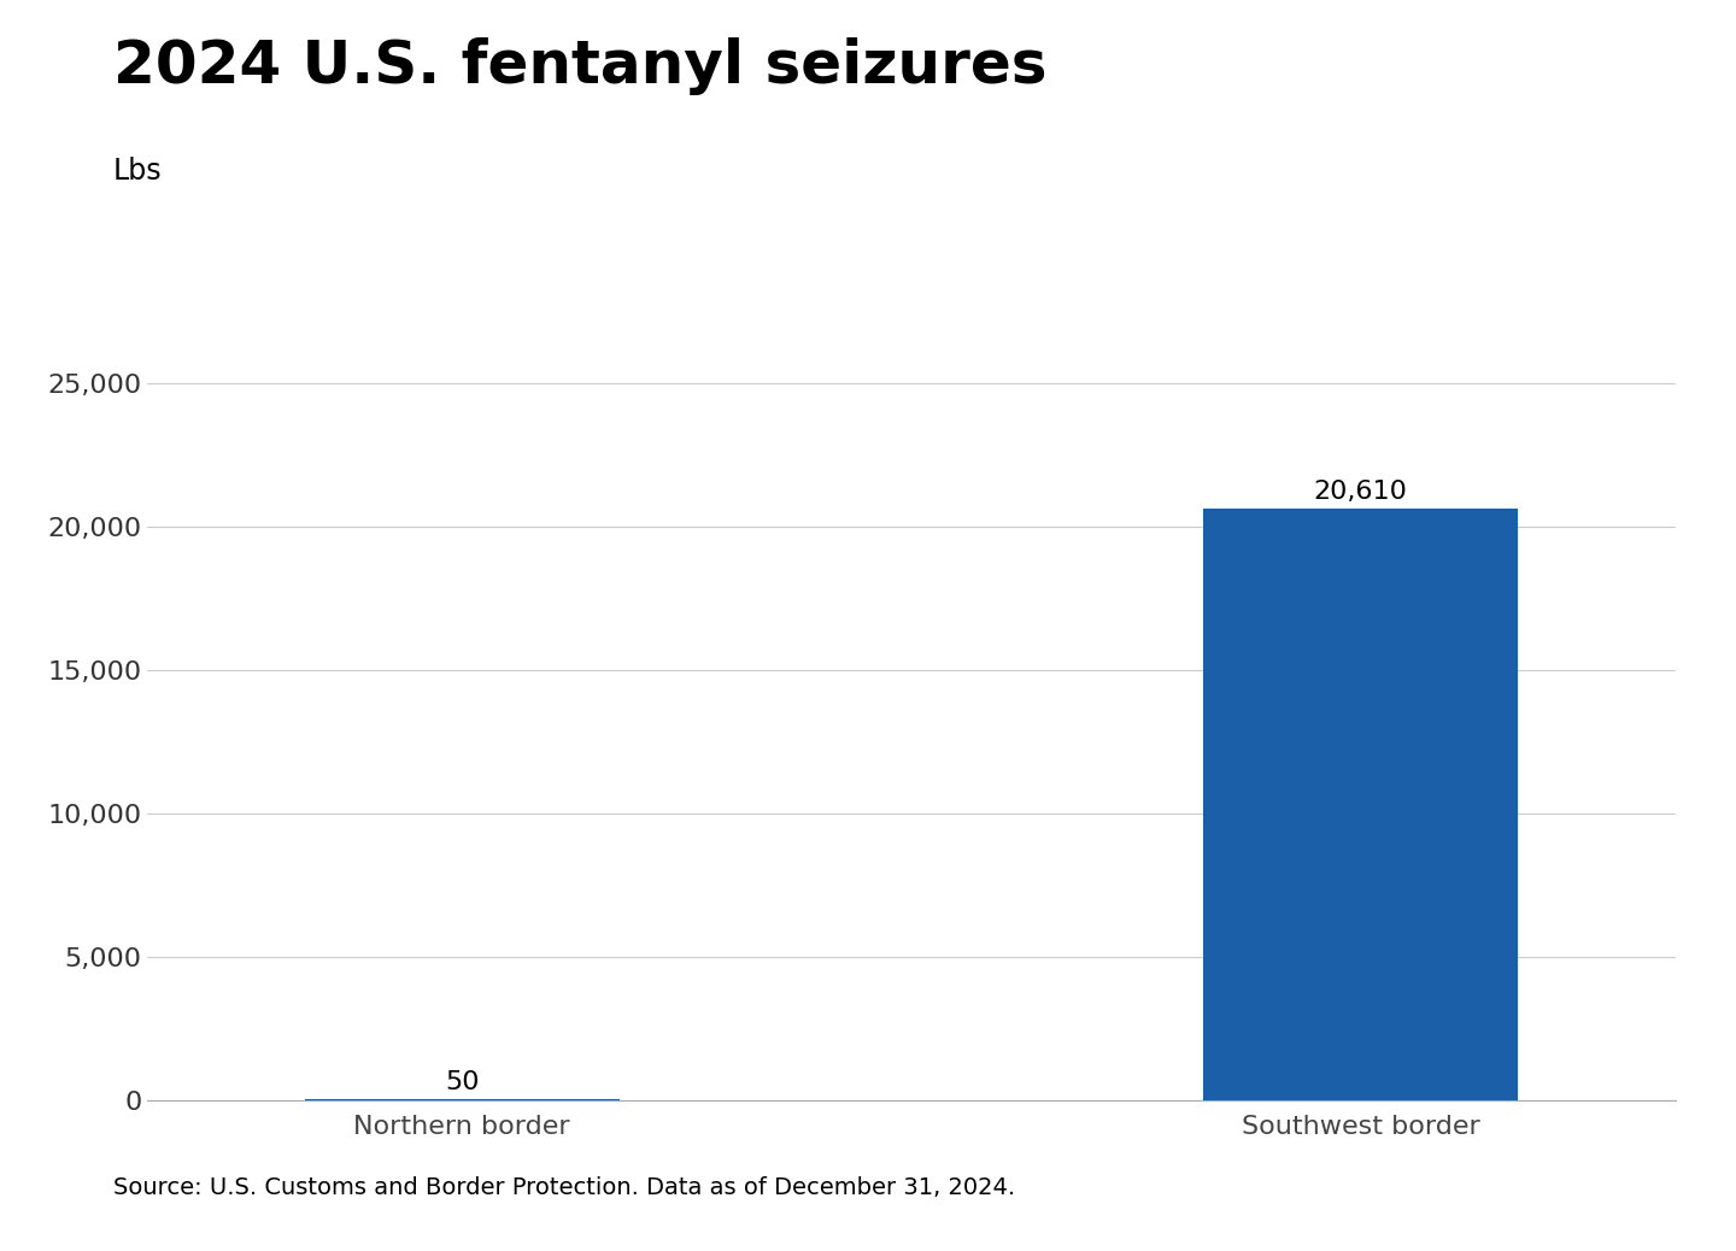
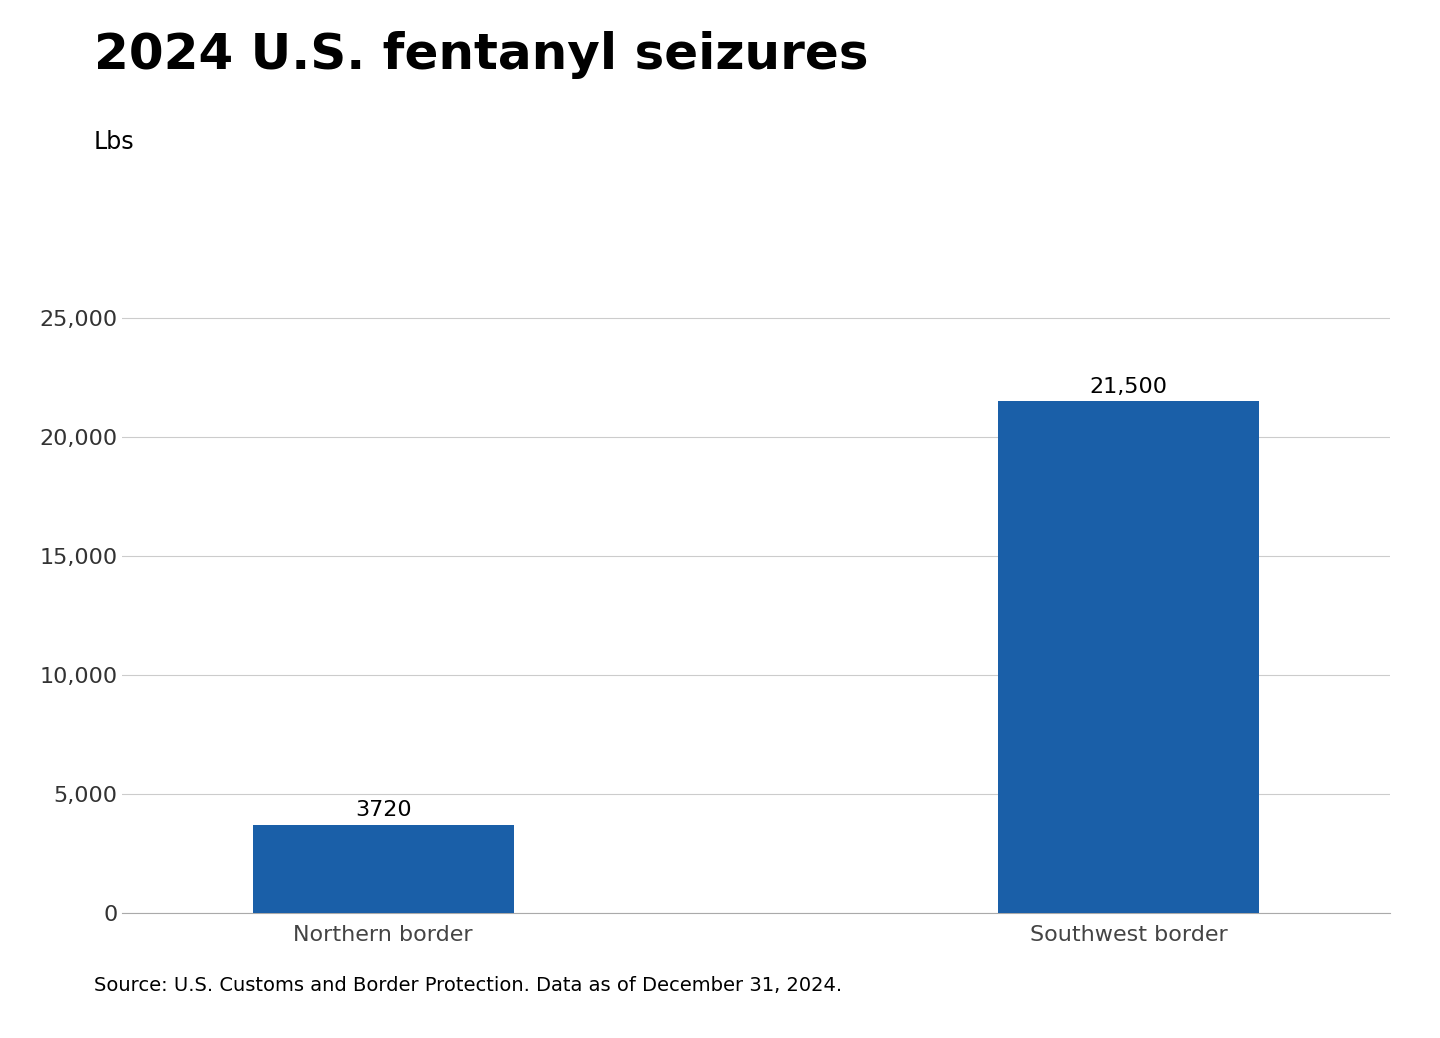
Northern border: 50 -> 3720
Southwest border: 20,610 -> 21,500
